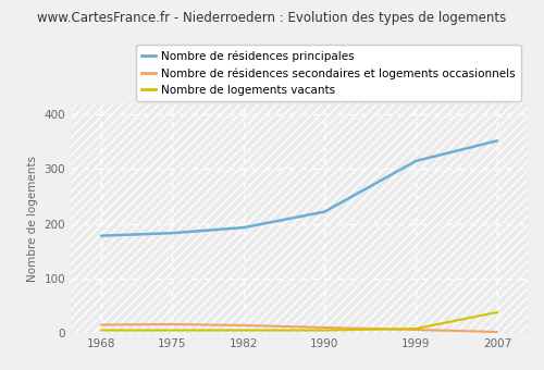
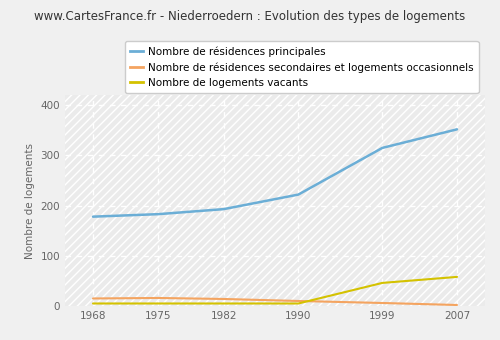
Nombre de logements vacants/1999: 8 -> 46
Nombre de logements vacants/2007: 38 -> 58
